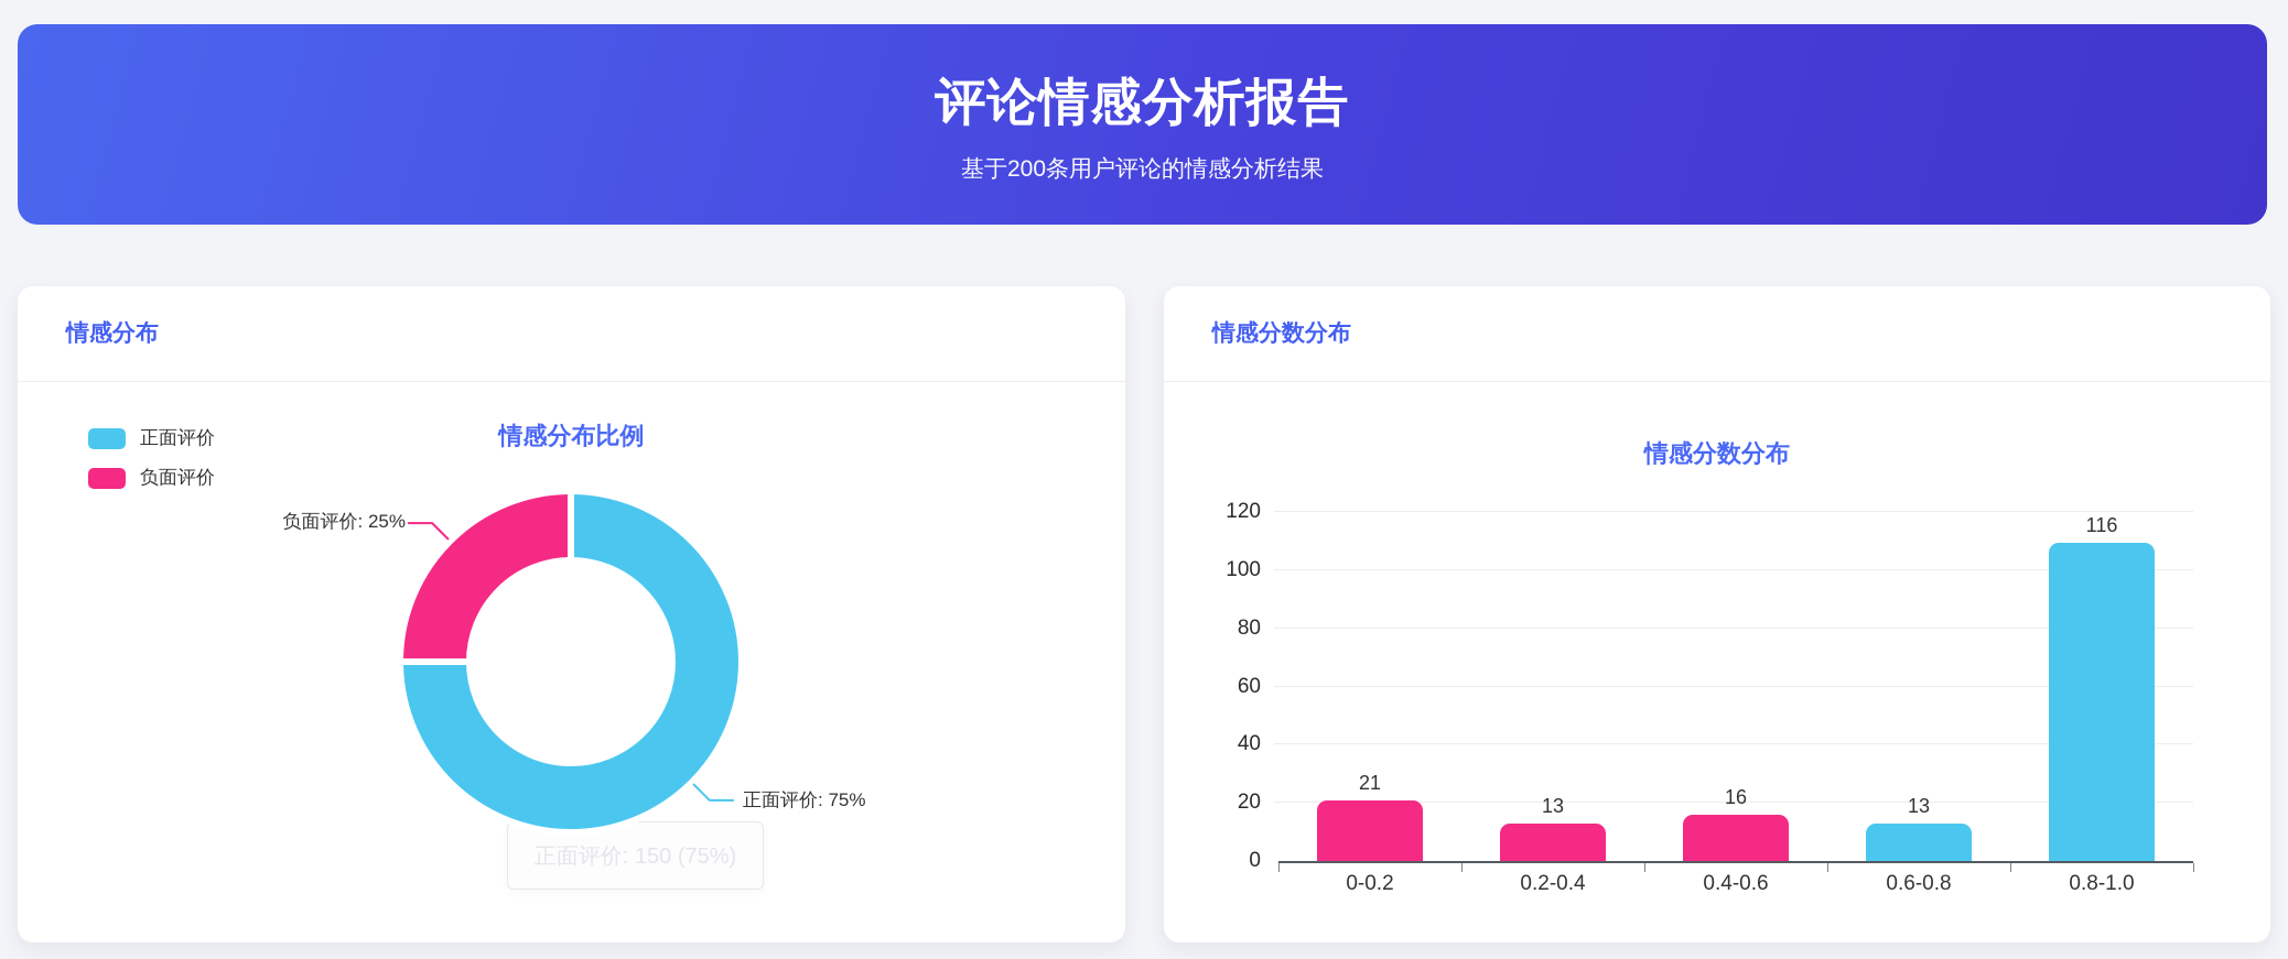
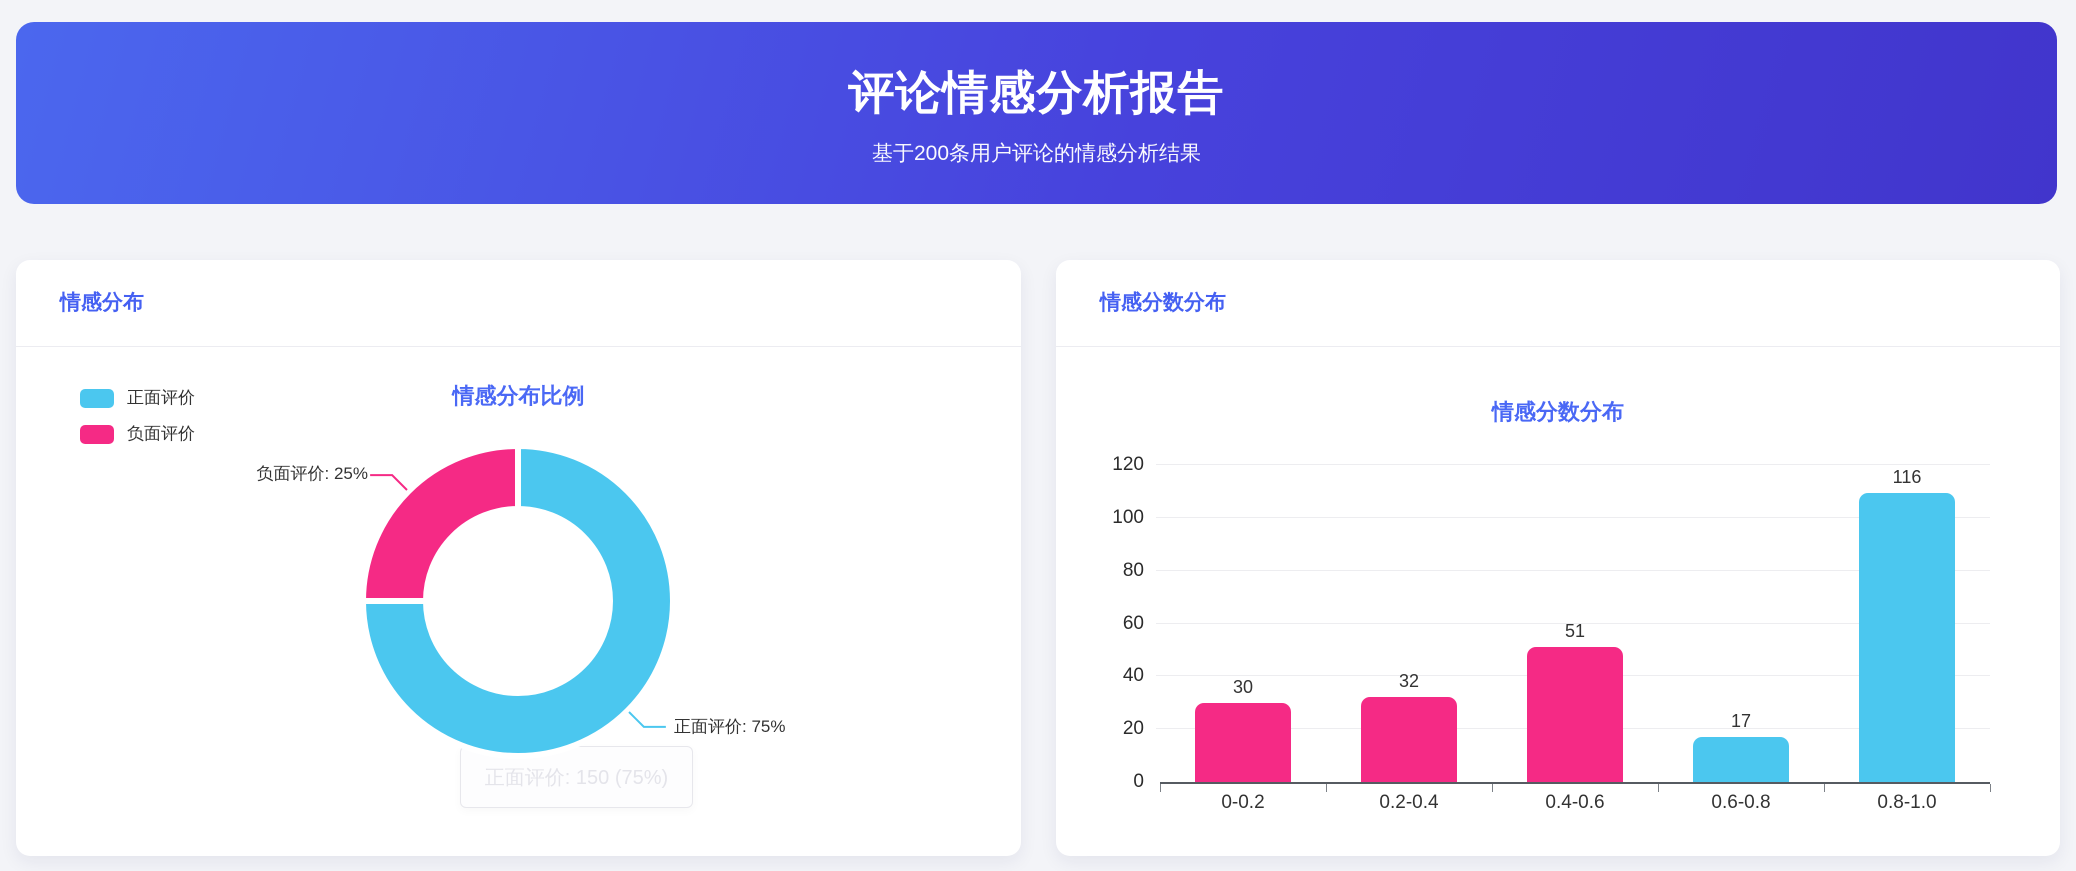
情感分数分布/0-0.2: 21 -> 30
情感分数分布/0.2-0.4: 13 -> 32
情感分数分布/0.4-0.6: 16 -> 51
情感分数分布/0.6-0.8: 13 -> 17
